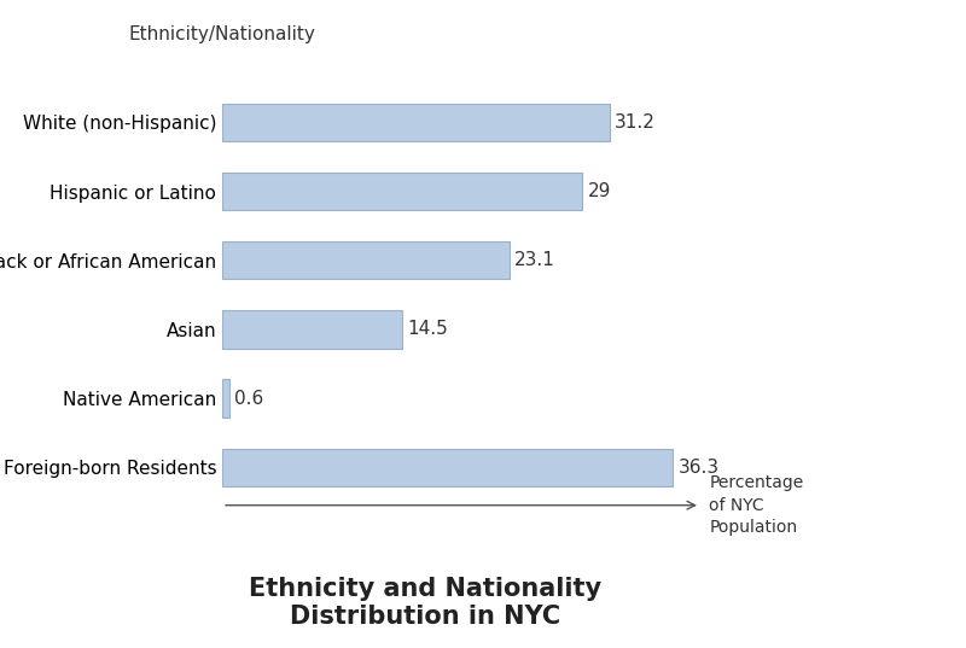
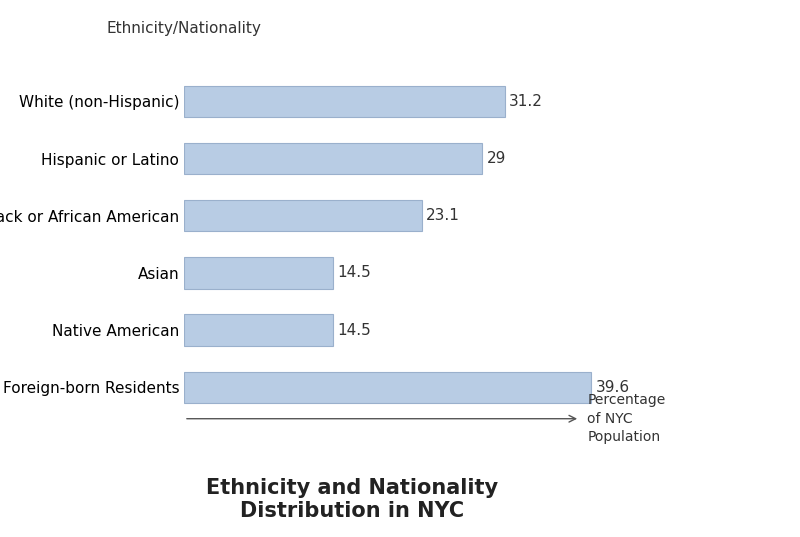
Native American: 0.6 -> 14.5
Foreign-born Residents: 36.3 -> 39.6
